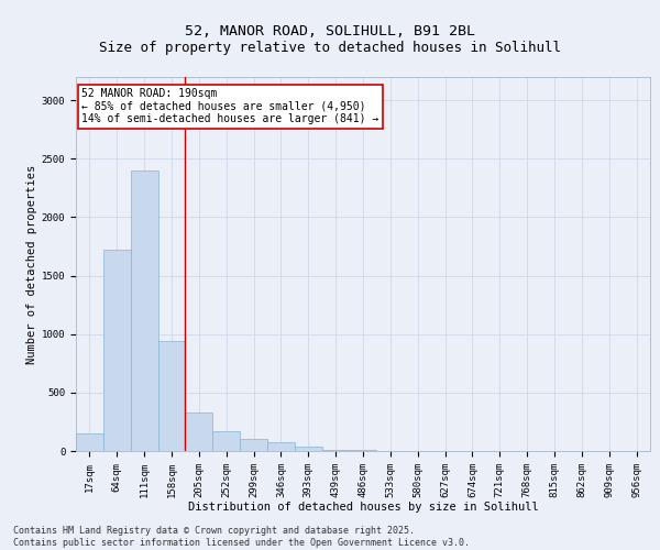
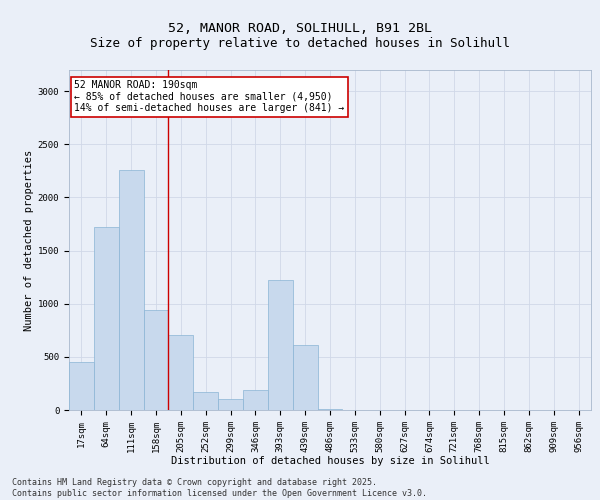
17sqm: 160 -> 450
111sqm: 2400 -> 2260
205sqm: 330 -> 710
346sqm: 80 -> 190
393sqm: 40 -> 1220
439sqm: 10 -> 610
